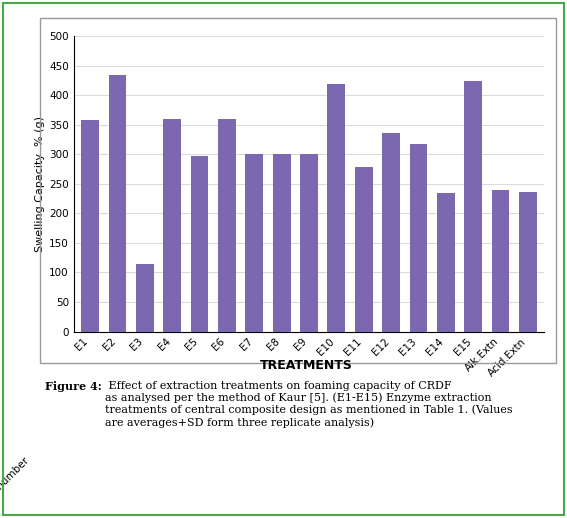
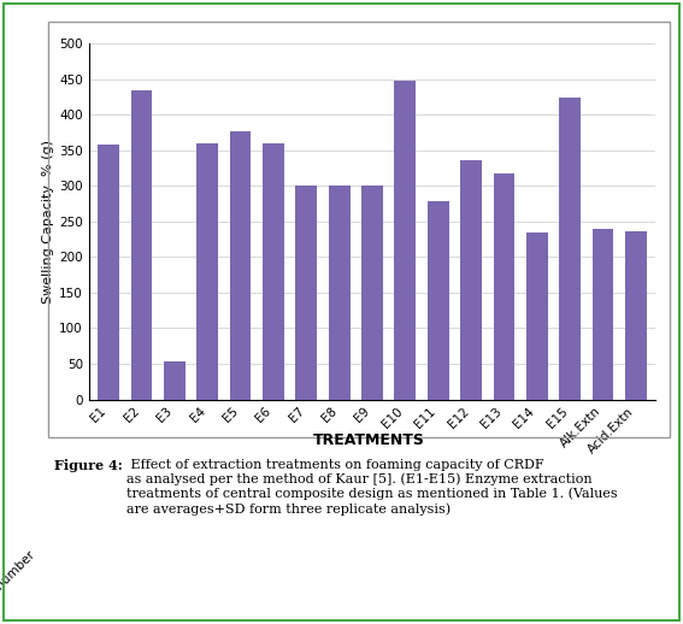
E3: 115 -> 54
E5: 298 -> 376
E10: 420 -> 448
